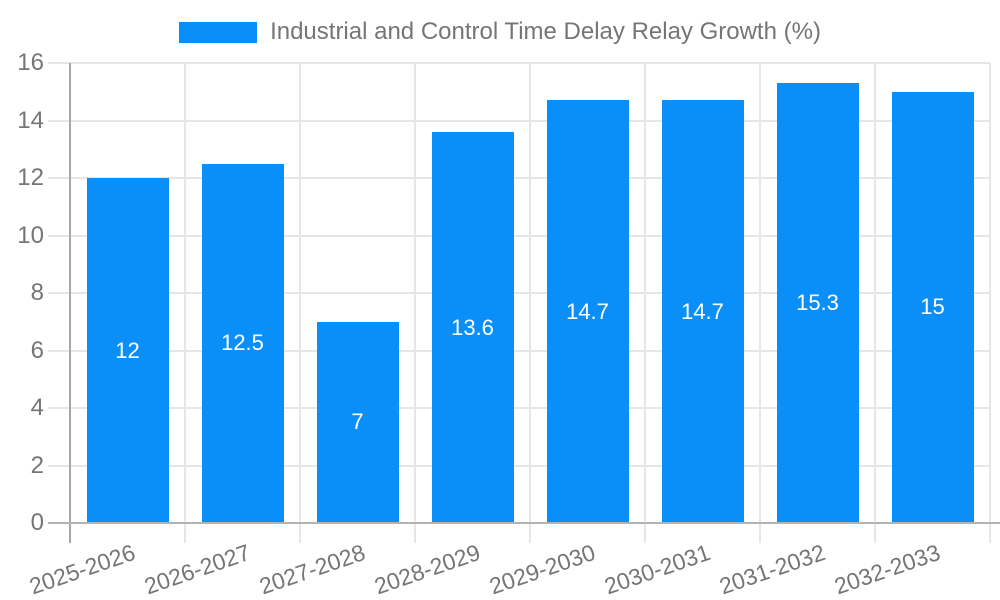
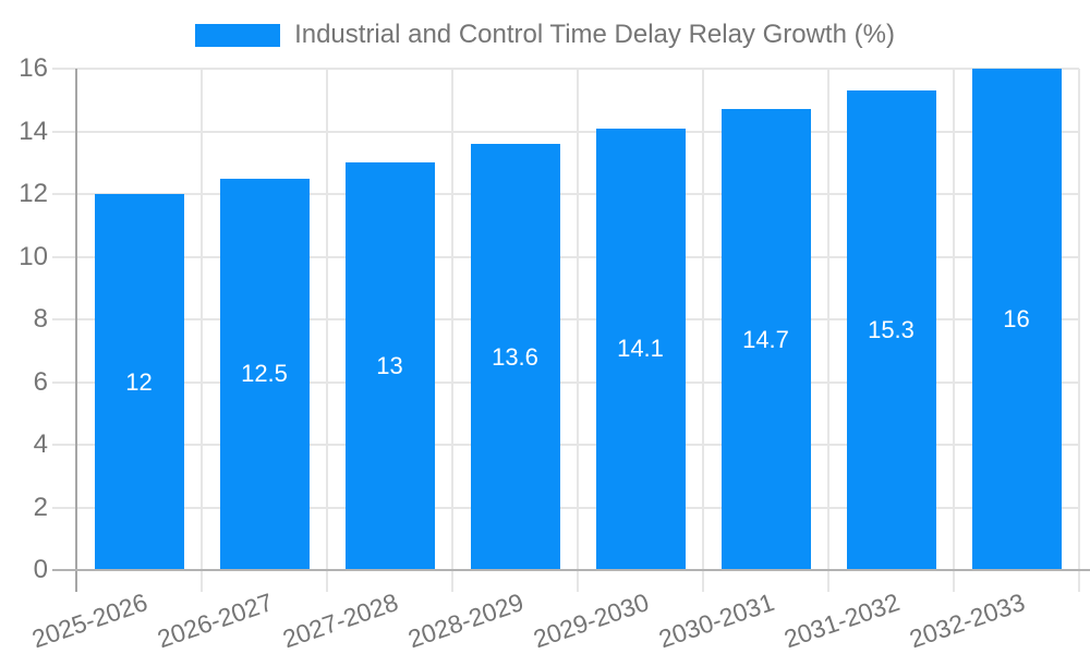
2027-2028: 7 -> 13
2029-2030: 14.7 -> 14.1
2032-2033: 15 -> 16
